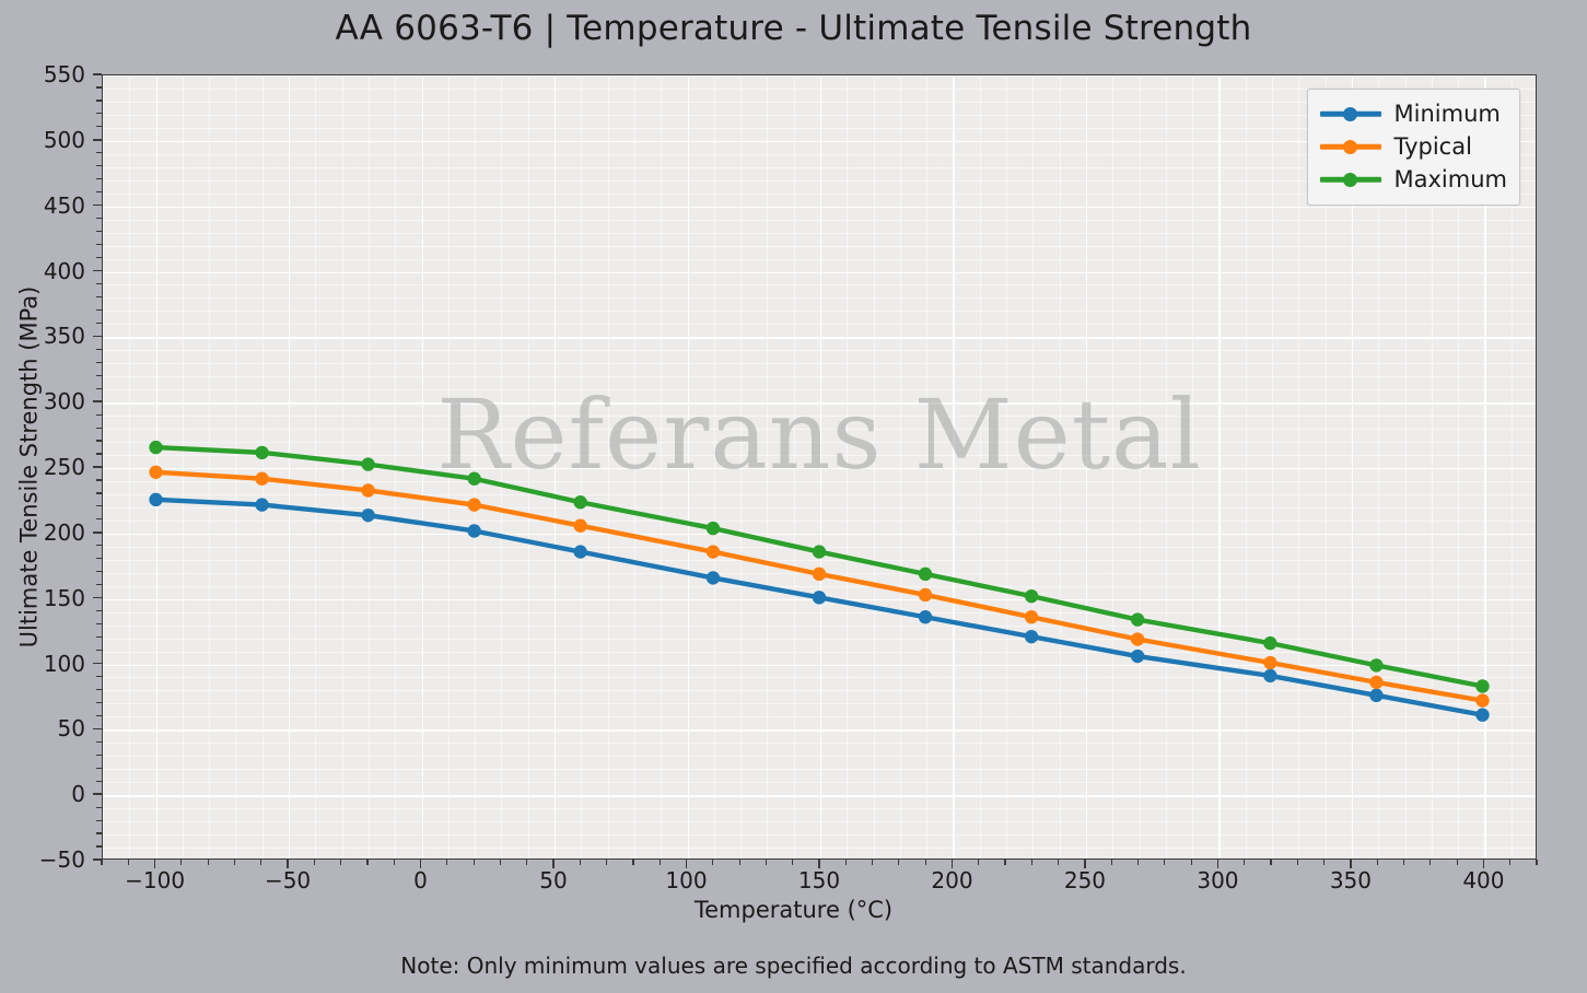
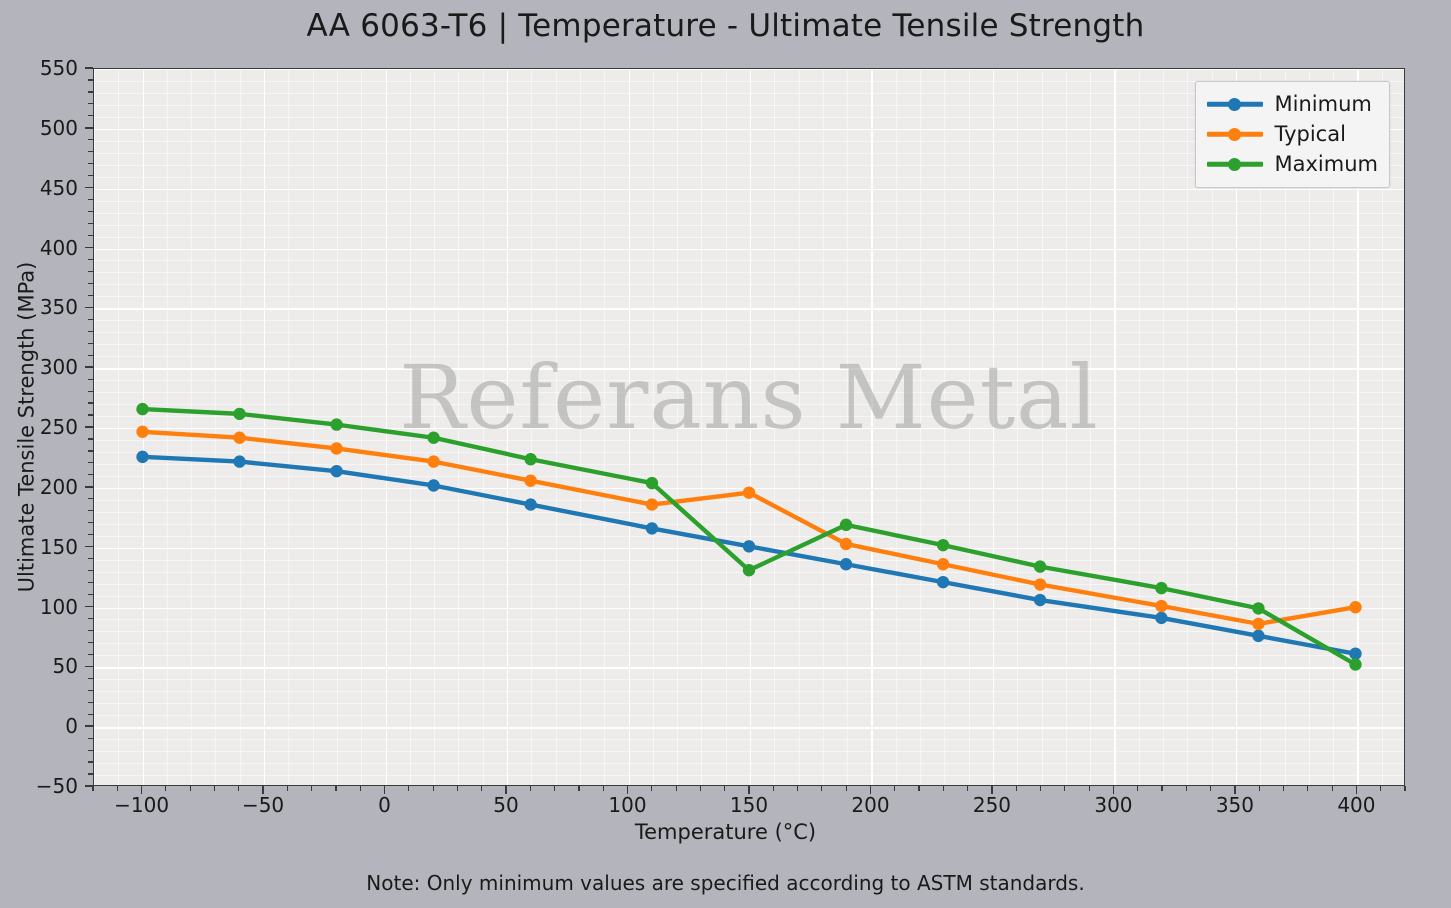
Typical/150: 168 -> 195
Maximum/150: 185 -> 130
Typical/400: 71 -> 99
Maximum/400: 82 -> 51
